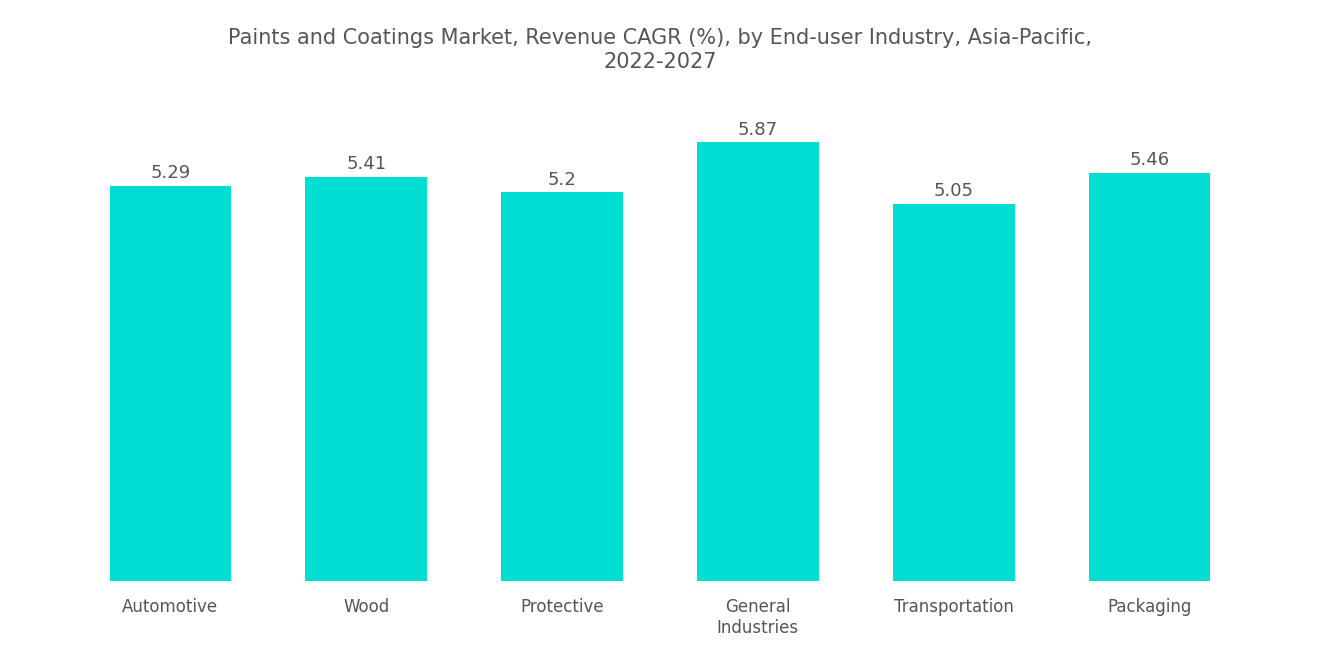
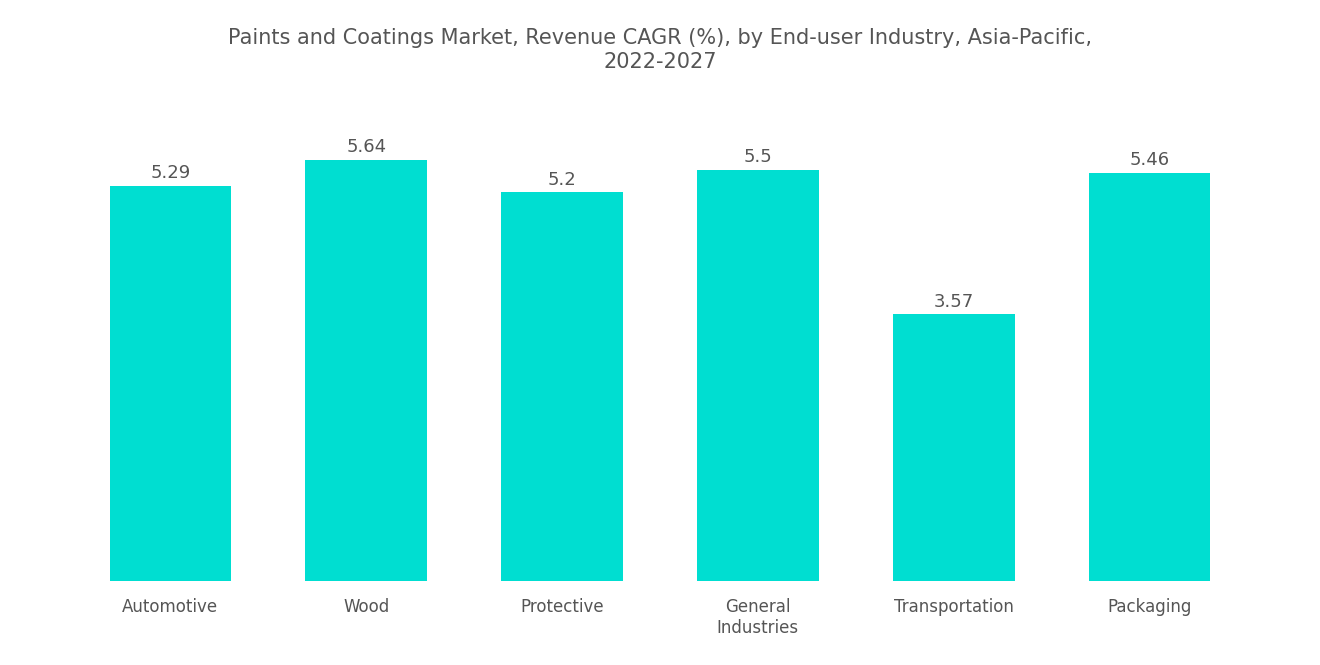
Wood: 5.41 -> 5.64
General Industries: 5.87 -> 5.5
Transportation: 5.05 -> 3.57
